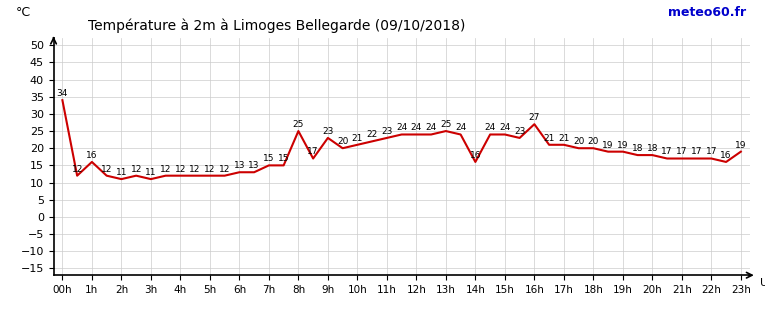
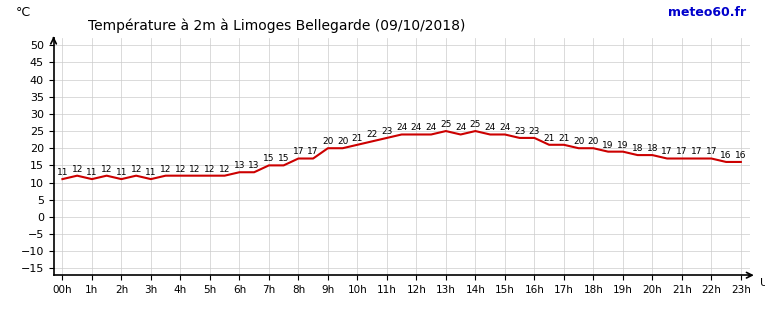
00h: 34 -> 11
1h: 16 -> 11
8h: 25 -> 17
9h: 23 -> 20
14h: 16 -> 25
16h: 27 -> 23
23h: 19 -> 16
